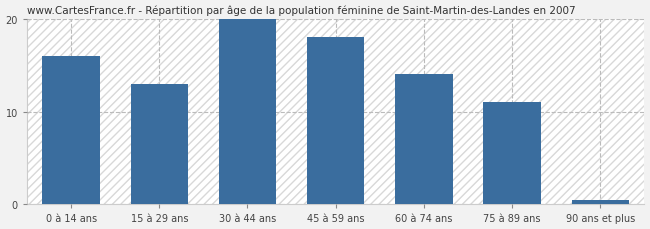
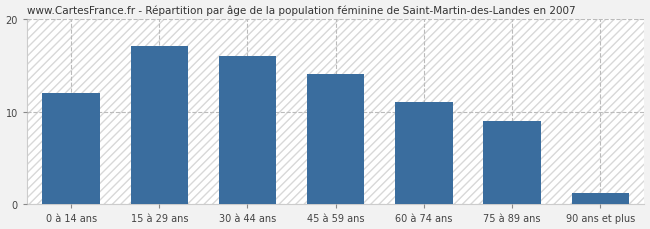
0 à 14 ans: 16.0 -> 12.0
15 à 29 ans: 13.0 -> 17.0
30 à 44 ans: 20.0 -> 16.0
45 à 59 ans: 18.0 -> 14.0
60 à 74 ans: 14.0 -> 11.0
75 à 89 ans: 11.0 -> 9.0
90 ans et plus: 0.5 -> 1.2
